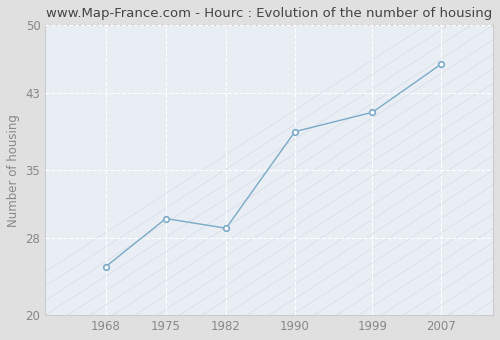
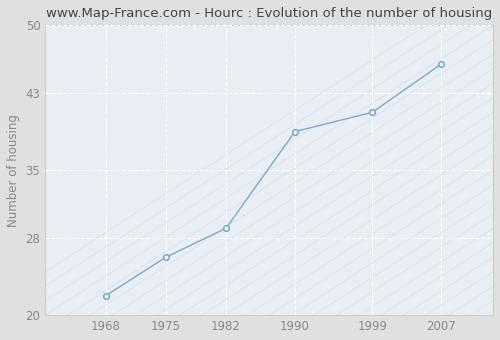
1968: 25 -> 22
1975: 30 -> 26
